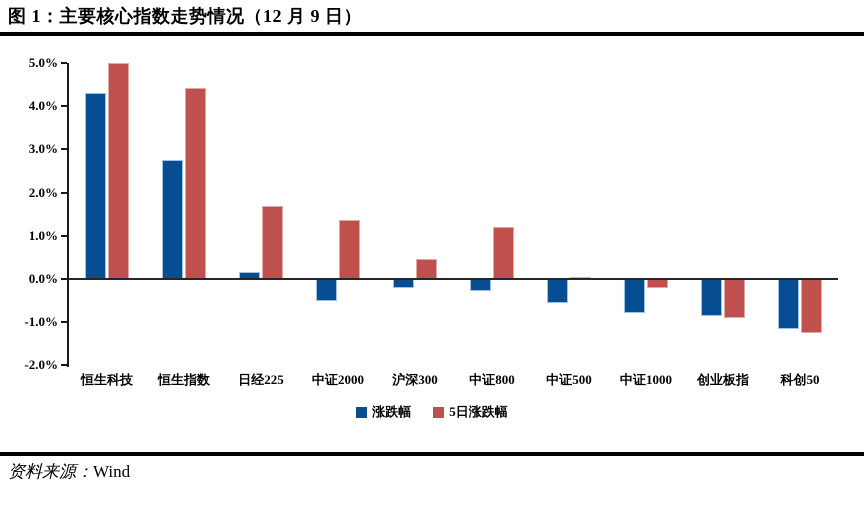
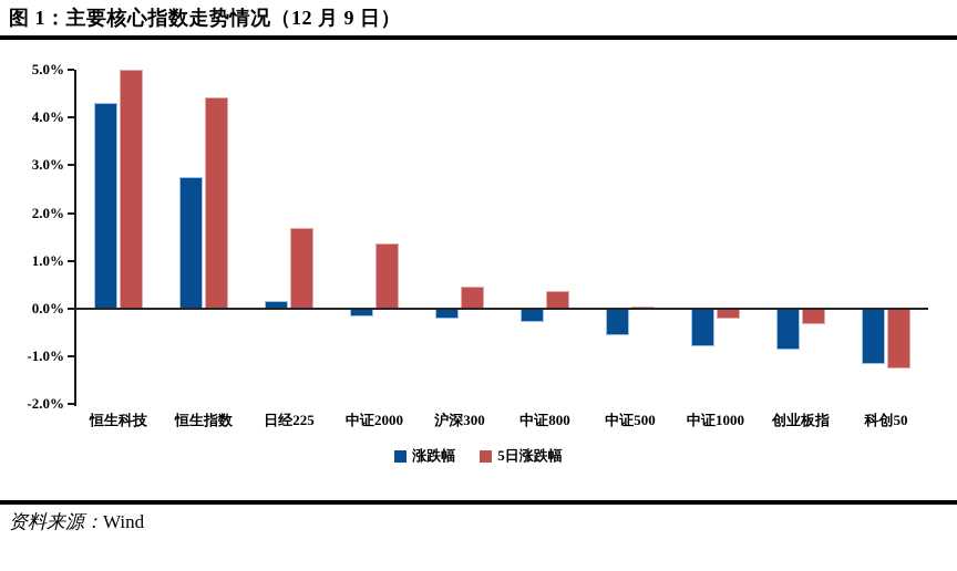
涨跌幅/中证2000: -0.5% -> -0.2%
5日涨跌幅/中证800: 1.2% -> 0.4%
5日涨跌幅/创业板指: -0.9% -> -0.3%
